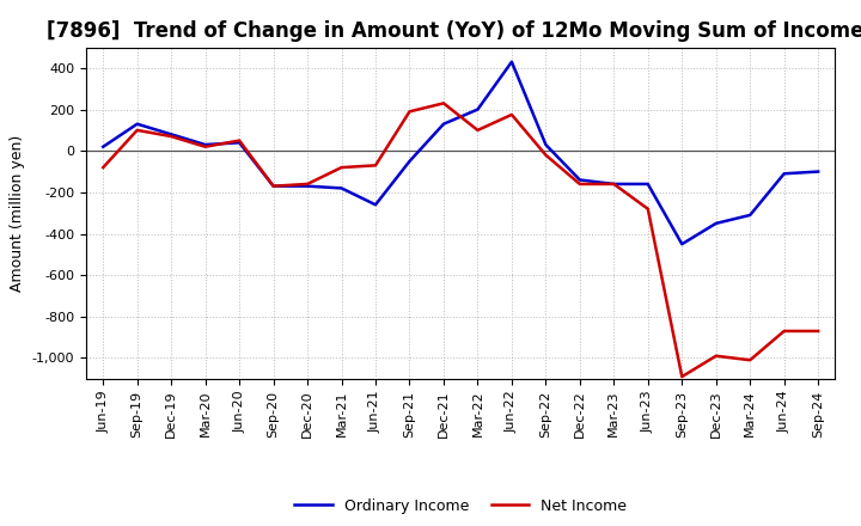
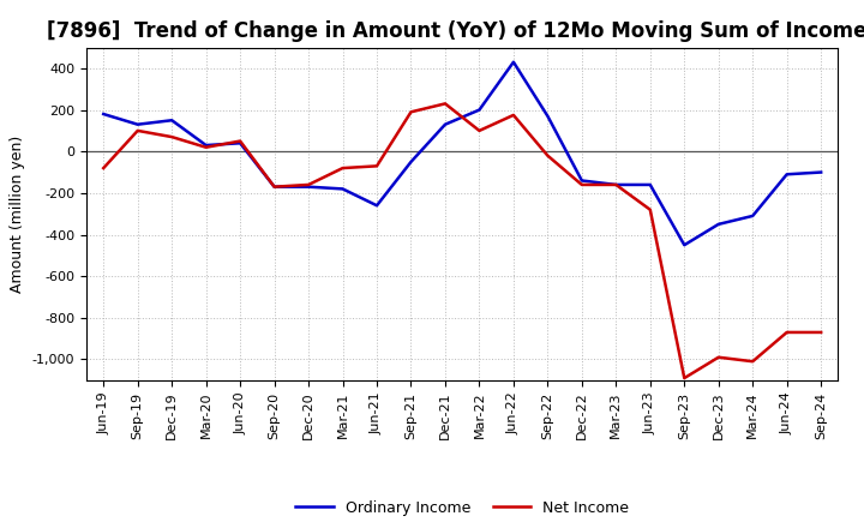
Ordinary Income/Jun-19: 20 -> 180
Ordinary Income/Dec-19: 80 -> 150
Ordinary Income/Sep-22: 30 -> 170
